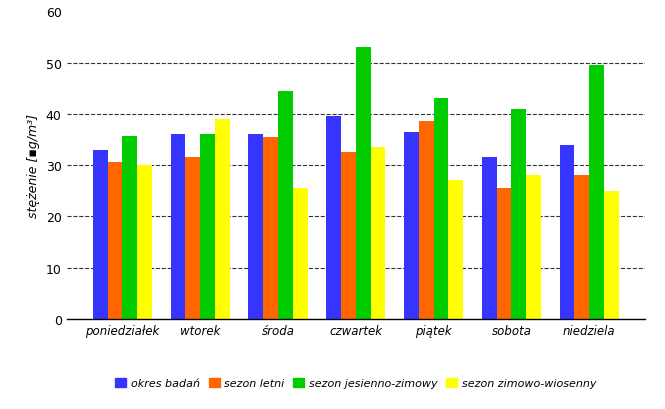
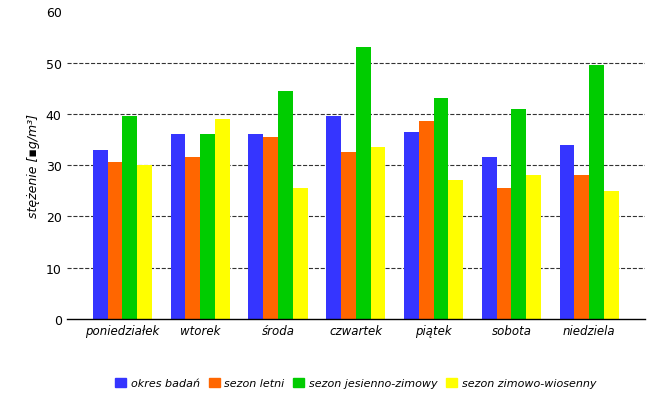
sezon jesienno-zimowy/poniedziałek: 35.6 -> 39.5
